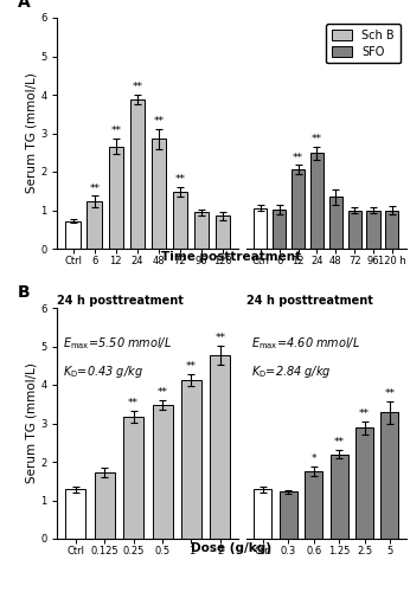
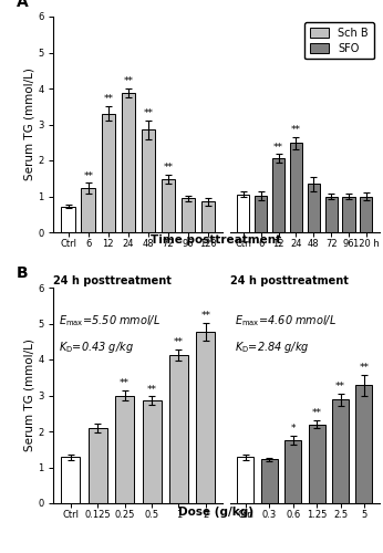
12: 2.65 -> 3.30
0.125: 1.72 -> 2.10
0.25: 3.18 -> 3.00
0.5: 3.48 -> 2.85
